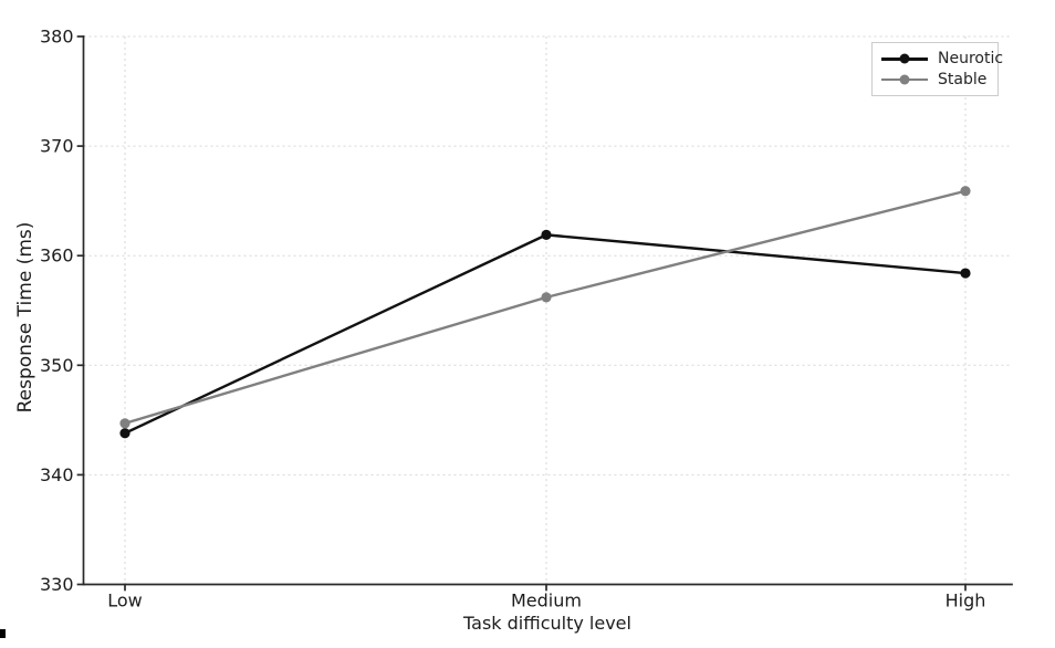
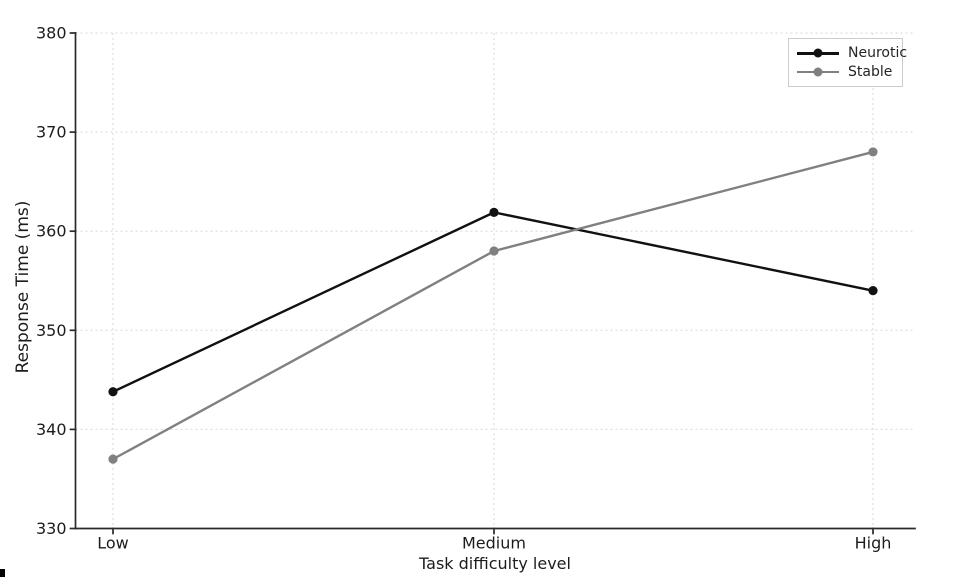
Stable/Low: 345 -> 337
Stable/Medium: 356 -> 358
Neurotic/High: 358 -> 354
Stable/High: 366 -> 368
